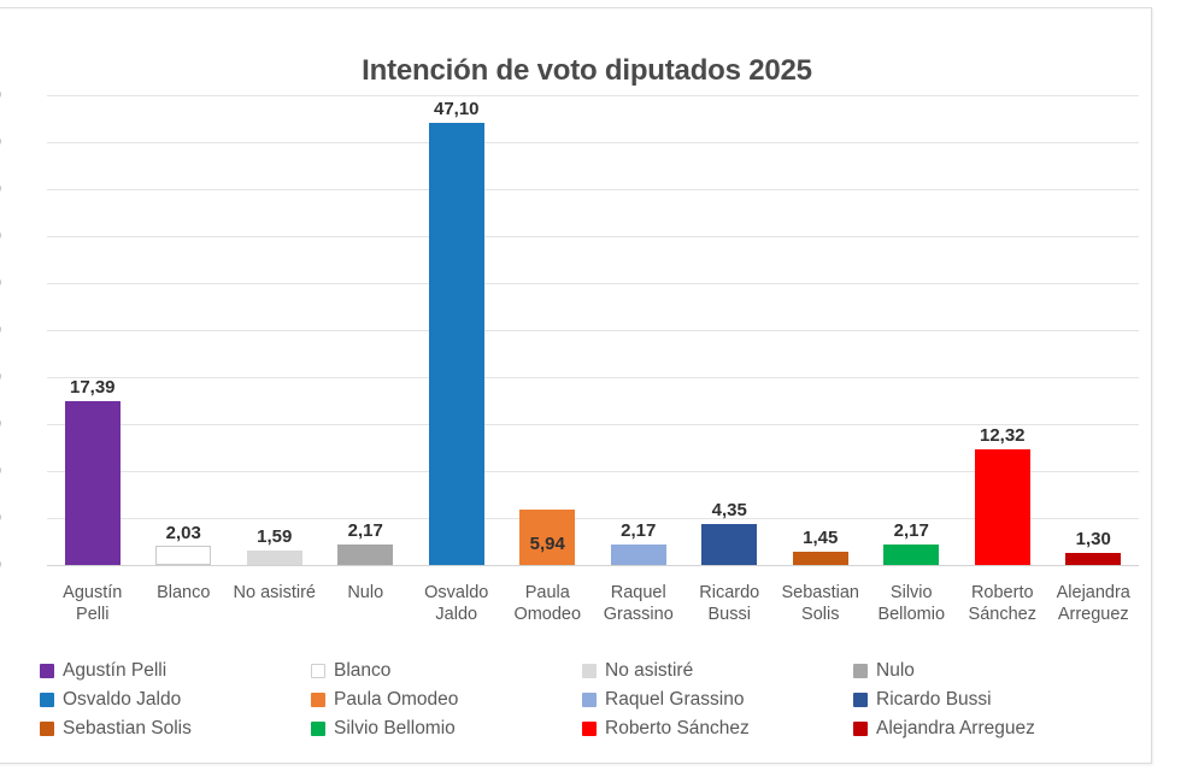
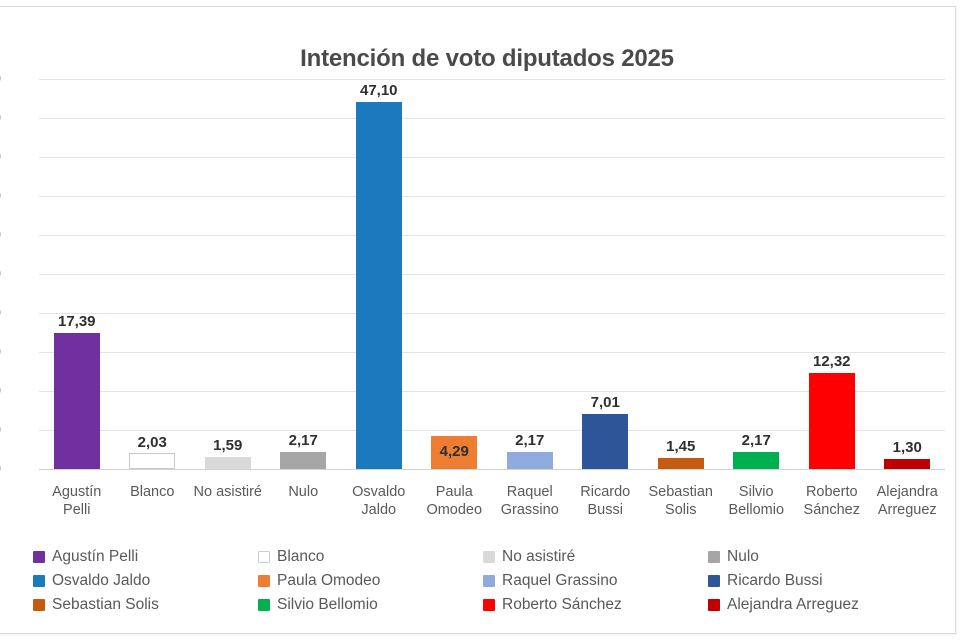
Paula Omodeo: 5,94 -> 4,29
Ricardo Bussi: 4,35 -> 7,01
